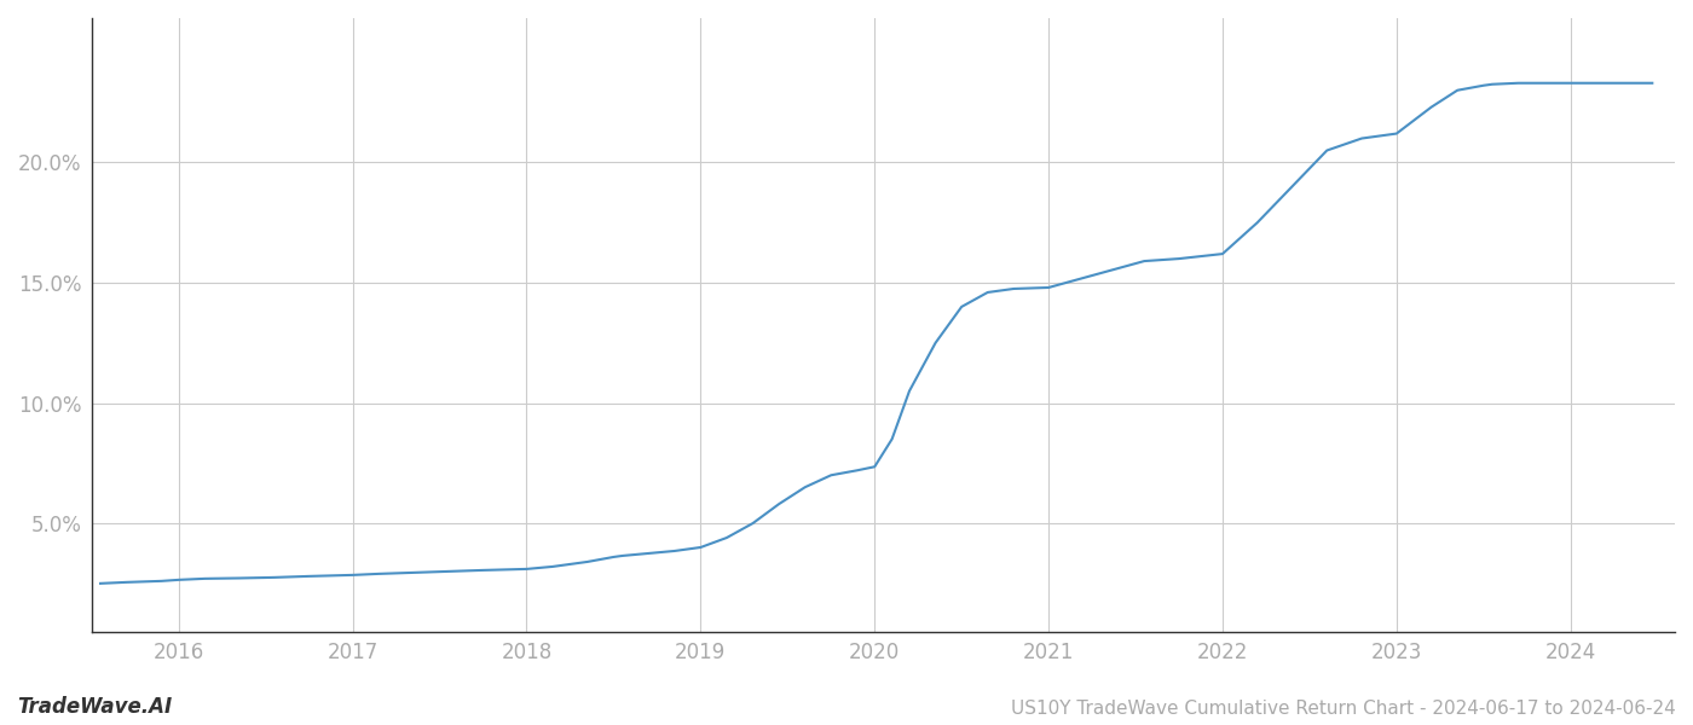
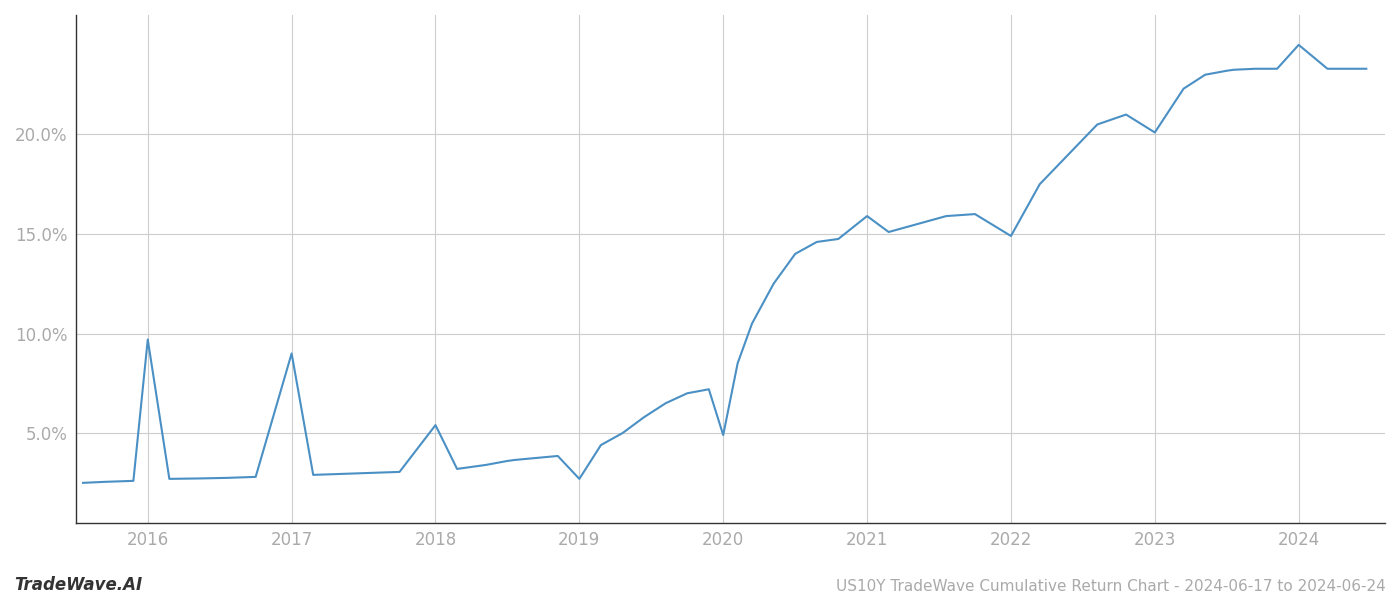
2016: 2.6% -> 9.7%
2017: 2.9% -> 9.0%
2018: 3.1% -> 5.4%
2019: 4.0% -> 2.7%
2020: 7.3% -> 4.9%
2021: 14.8% -> 15.9%
2022: 16.2% -> 14.9%
2023: 21.2% -> 20.1%
2024: 23.3% -> 24.5%
